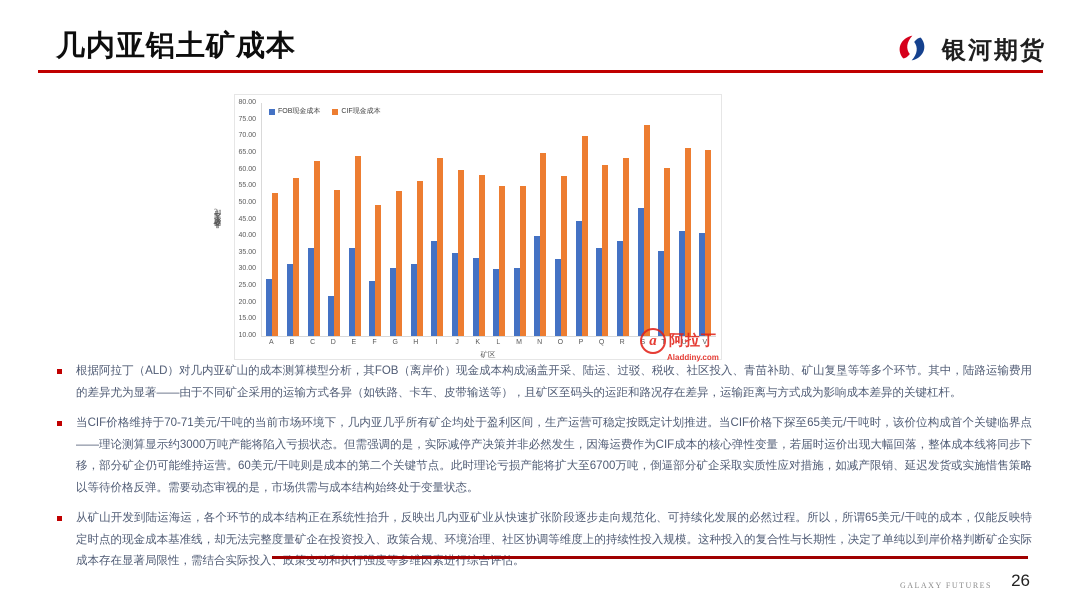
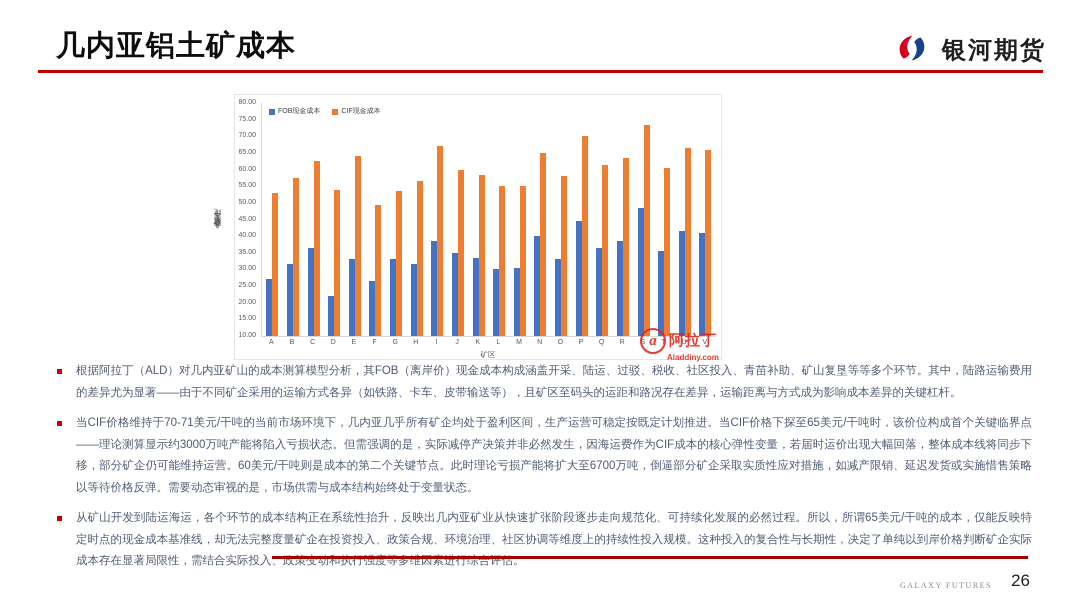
FOB现金成本/E: 36 -> 33
FOB现金成本/G: 30 -> 33
CIF现金成本/I: 64 -> 67
